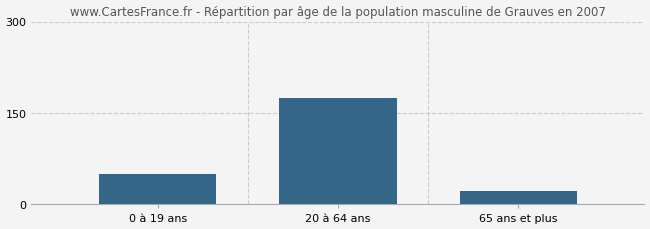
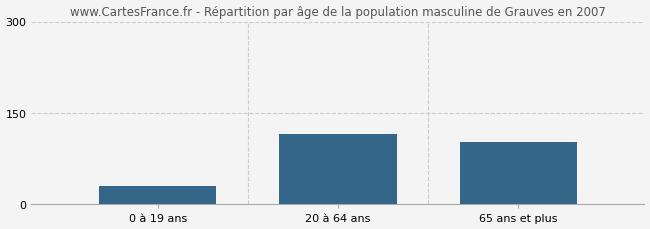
0 à 19 ans: 50 -> 30
20 à 64 ans: 175 -> 116
65 ans et plus: 22 -> 102
